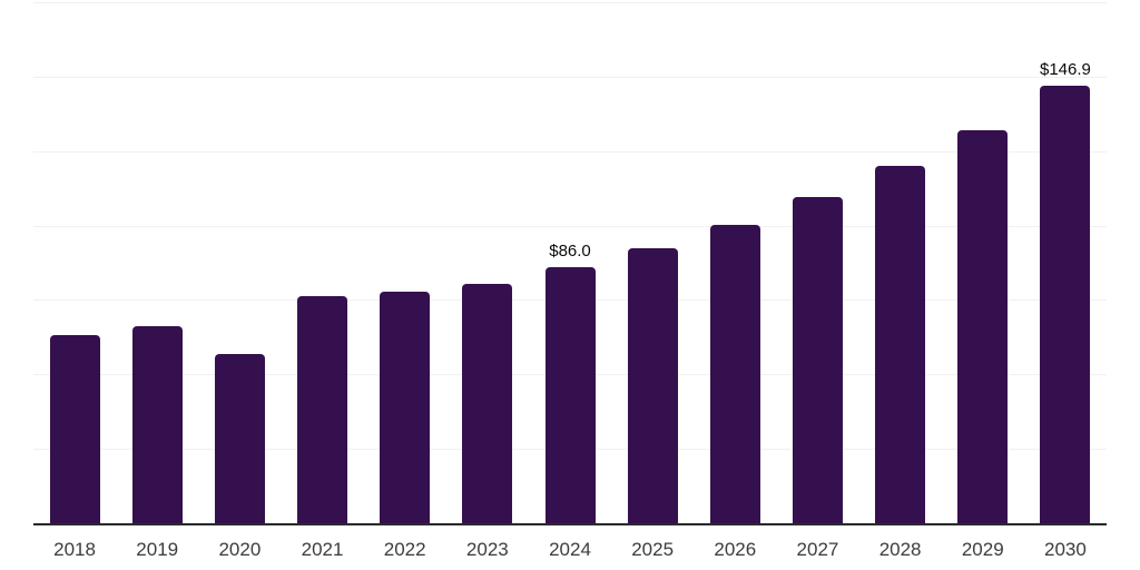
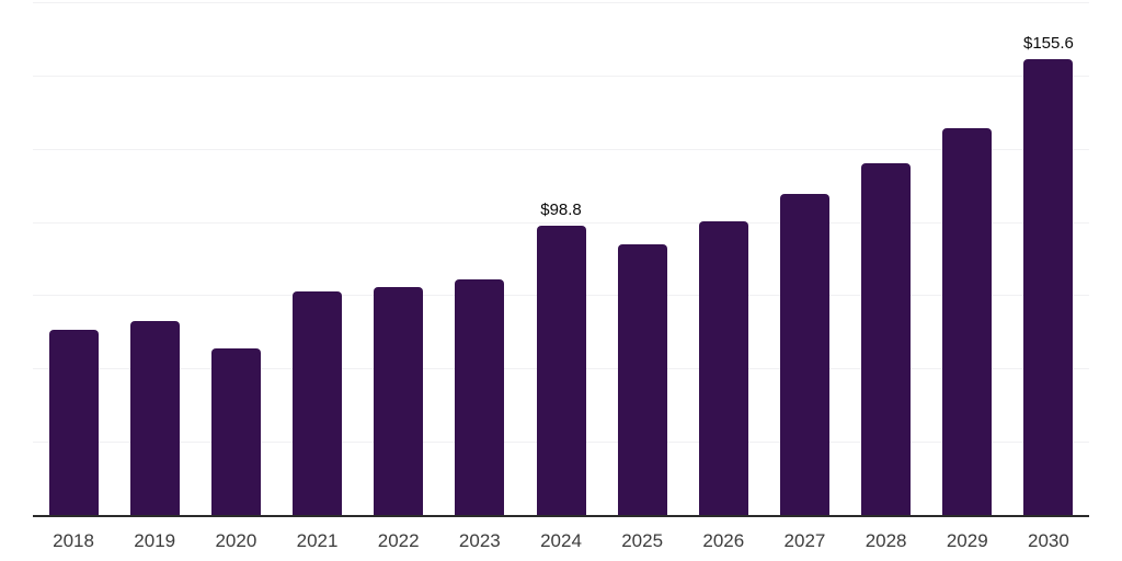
2024: $86.0 -> $98.8
2030: $146.9 -> $155.6
